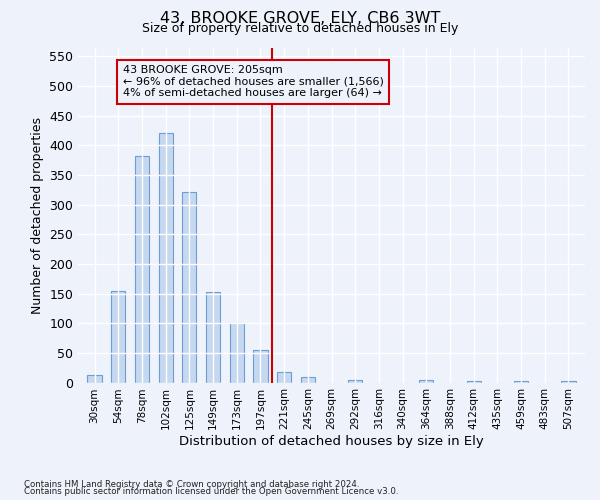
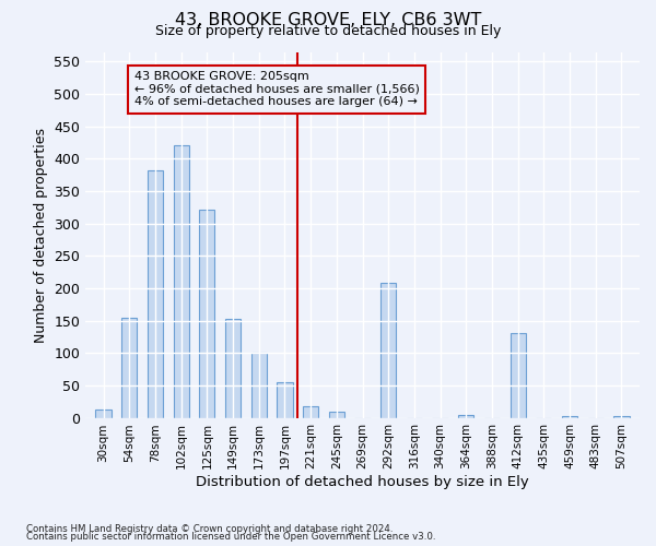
292sqm: 5 -> 208
412sqm: 3 -> 130
